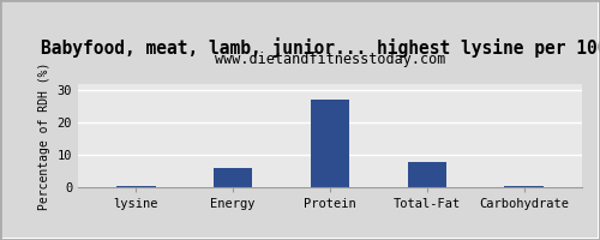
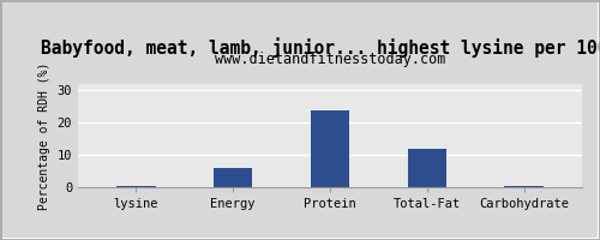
Protein: 27.0 -> 24.0
Total-Fat: 8.0 -> 12.0
